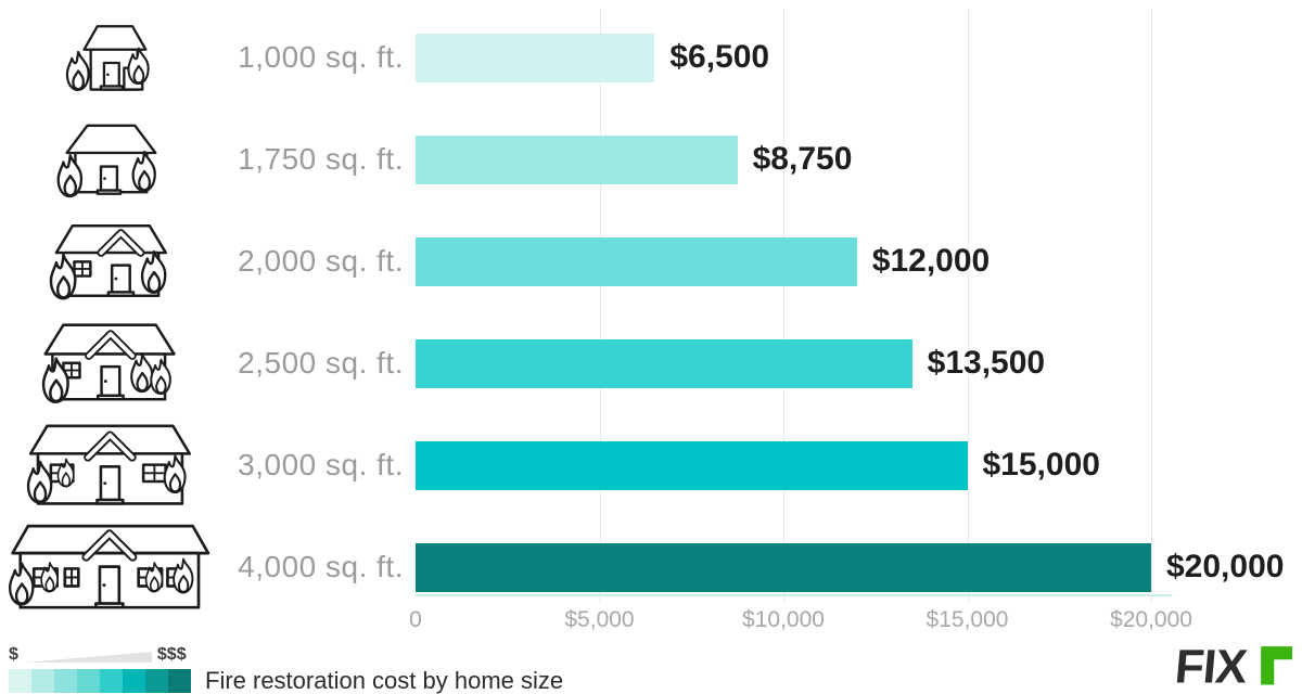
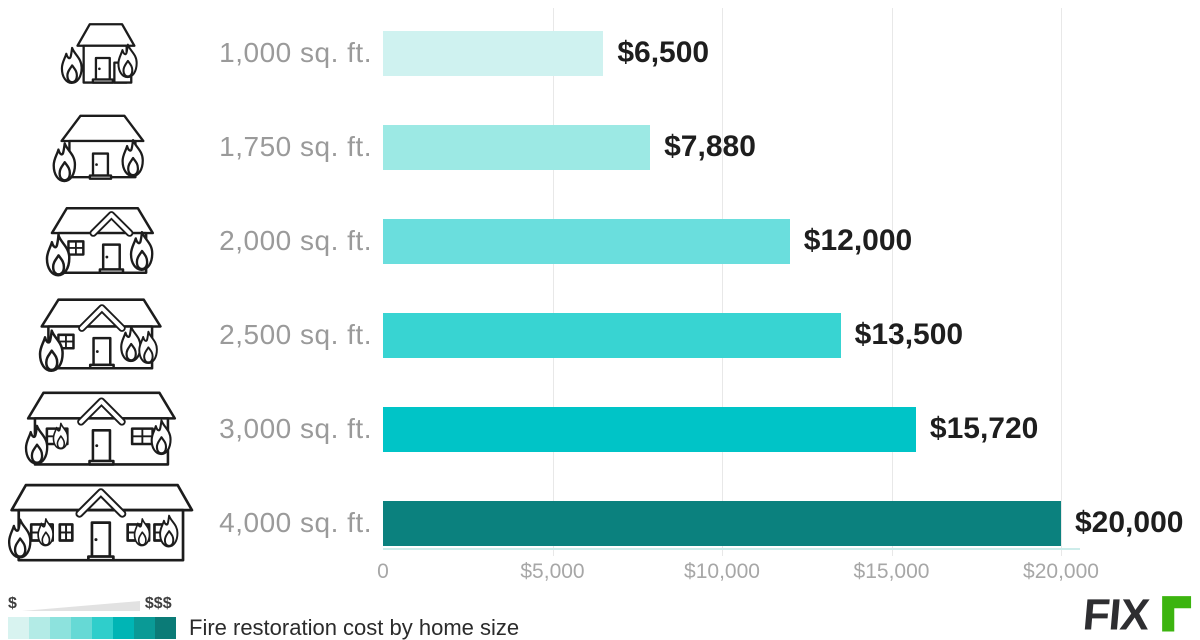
1,750 sq. ft.: $8,750 -> $7,880
3,000 sq. ft.: $15,000 -> $15,720
